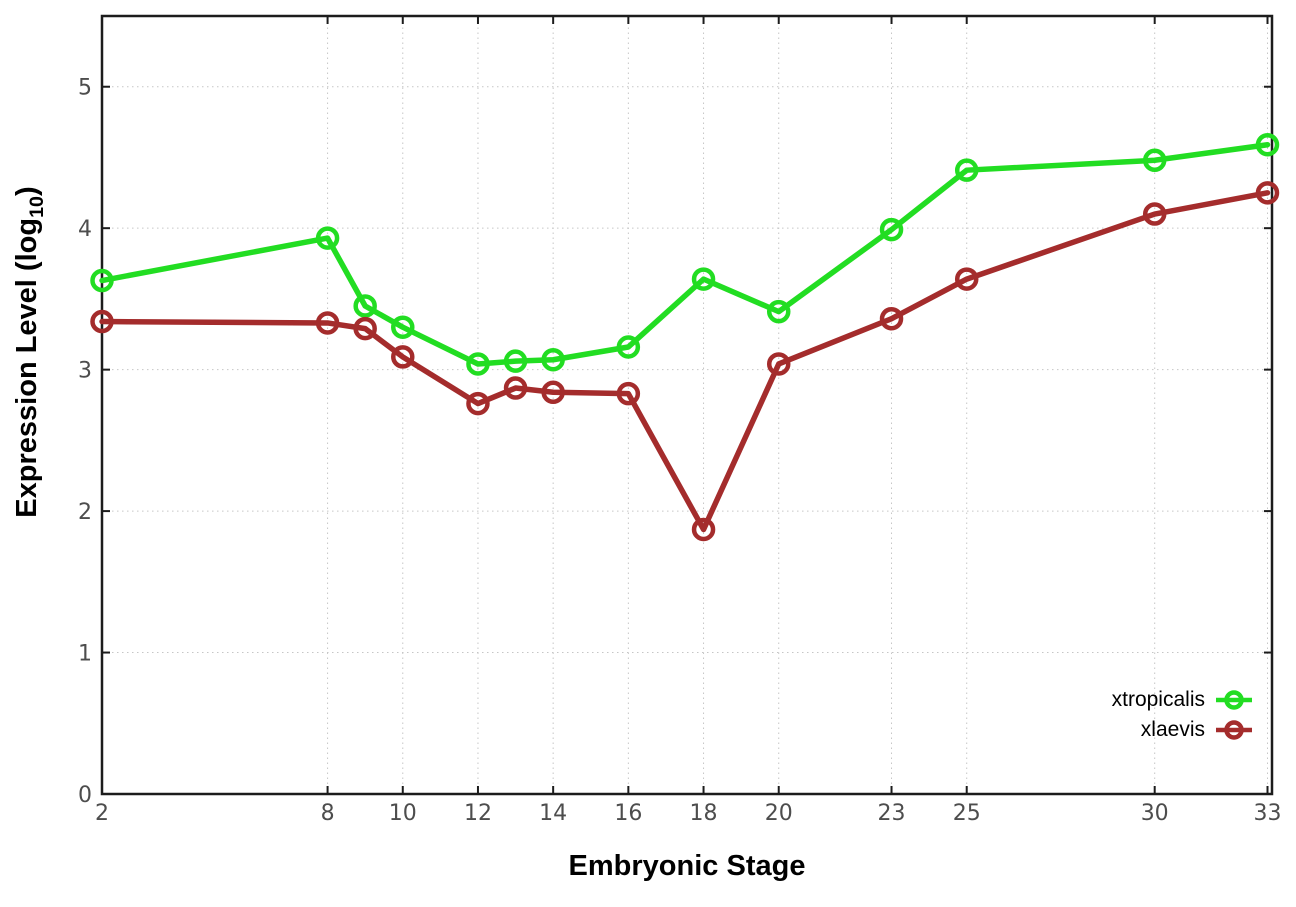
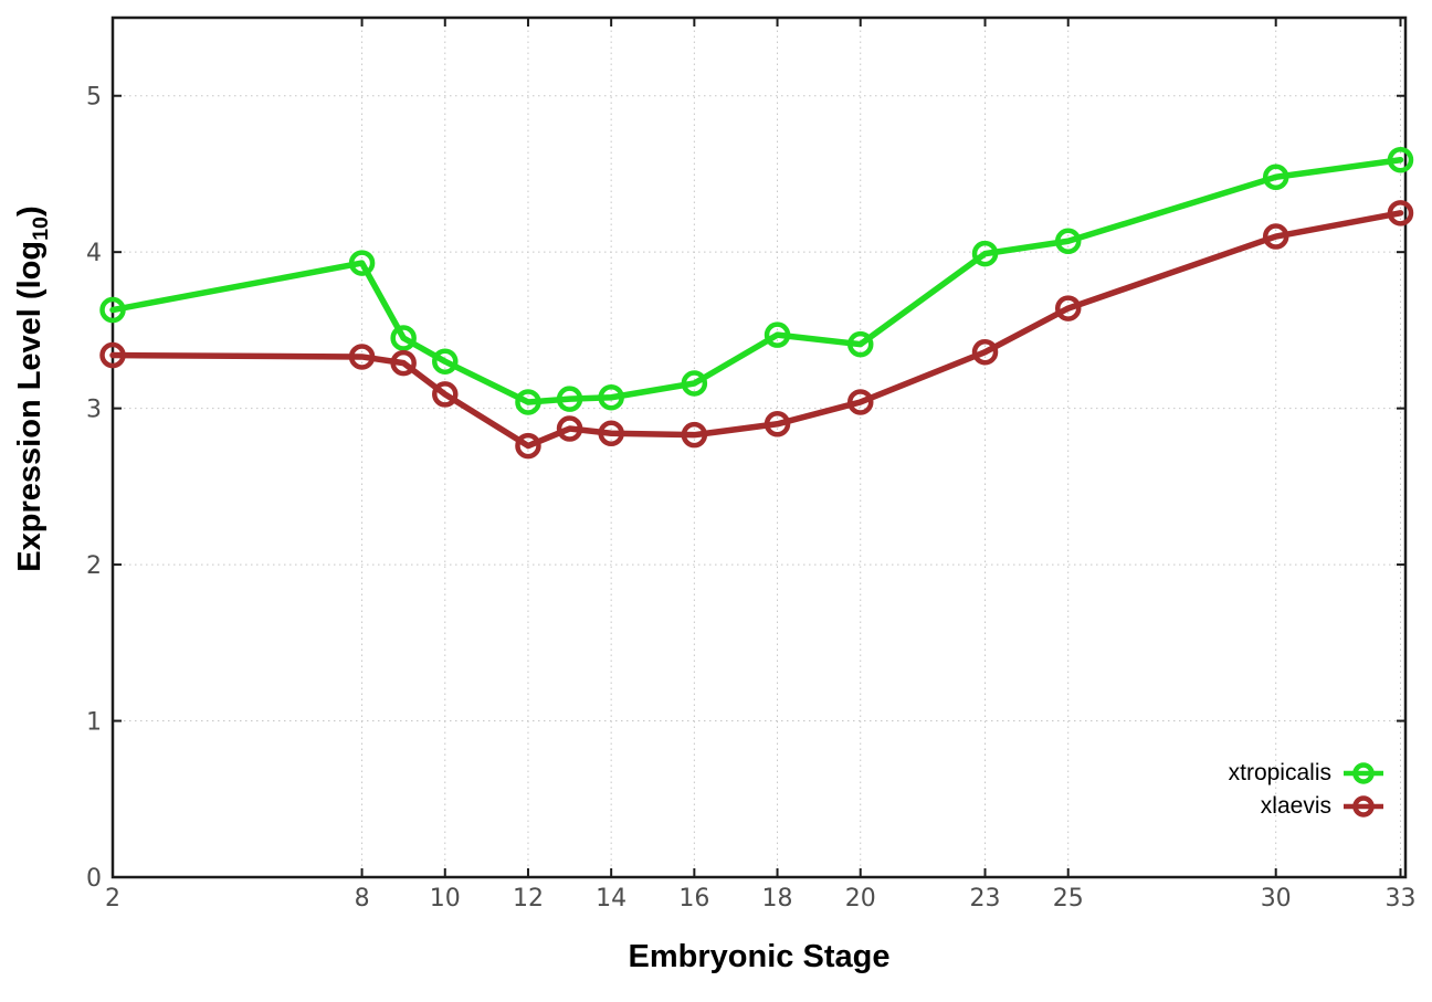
xtropicalis/18: 3.64 -> 3.47
xlaevis/18: 1.87 -> 2.90
xtropicalis/25: 4.41 -> 4.07
